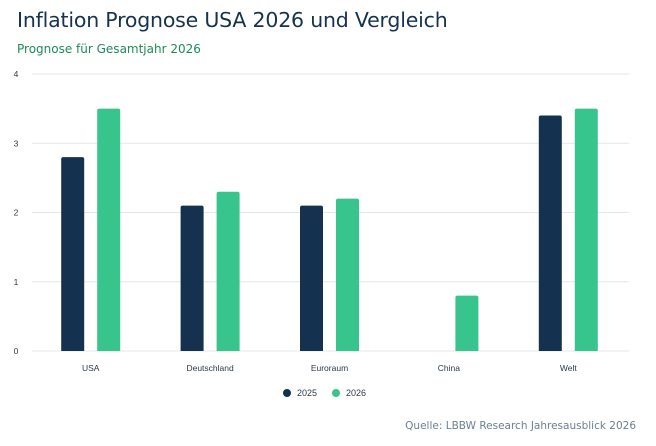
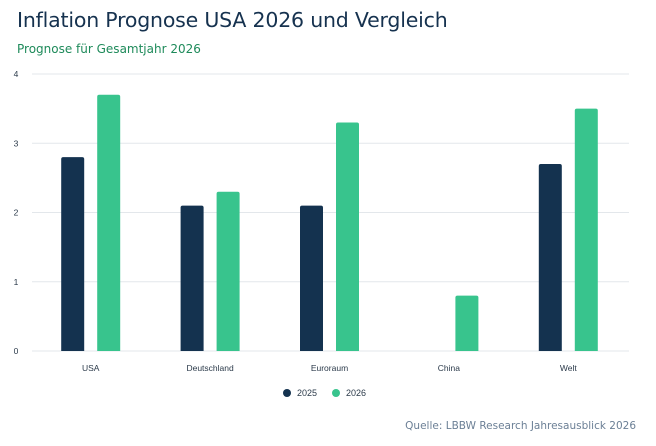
2026/USA: 3.5 -> 3.7
2026/Euroraum: 2.2 -> 3.3
2025/Welt: 3.4 -> 2.7
